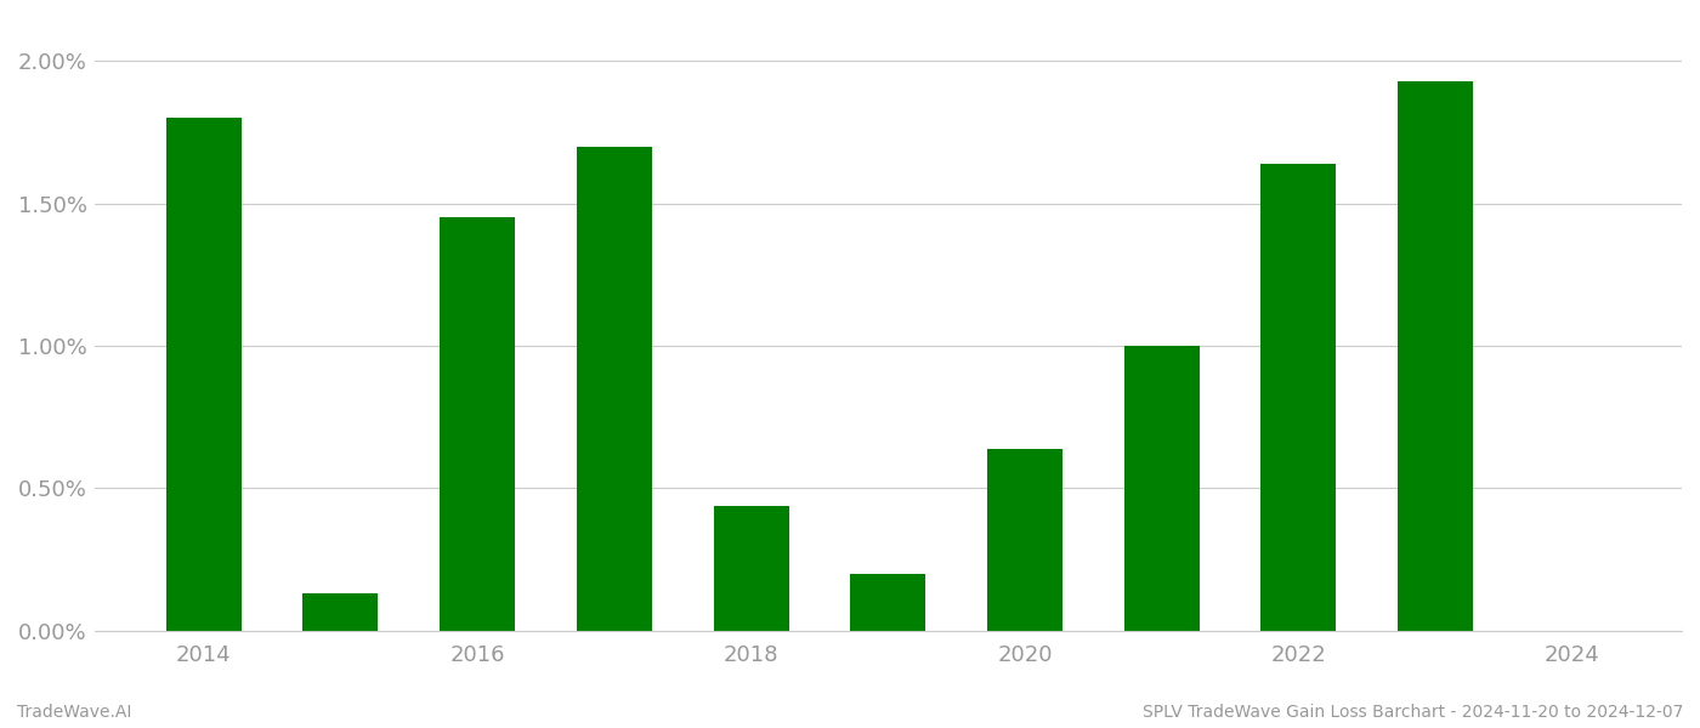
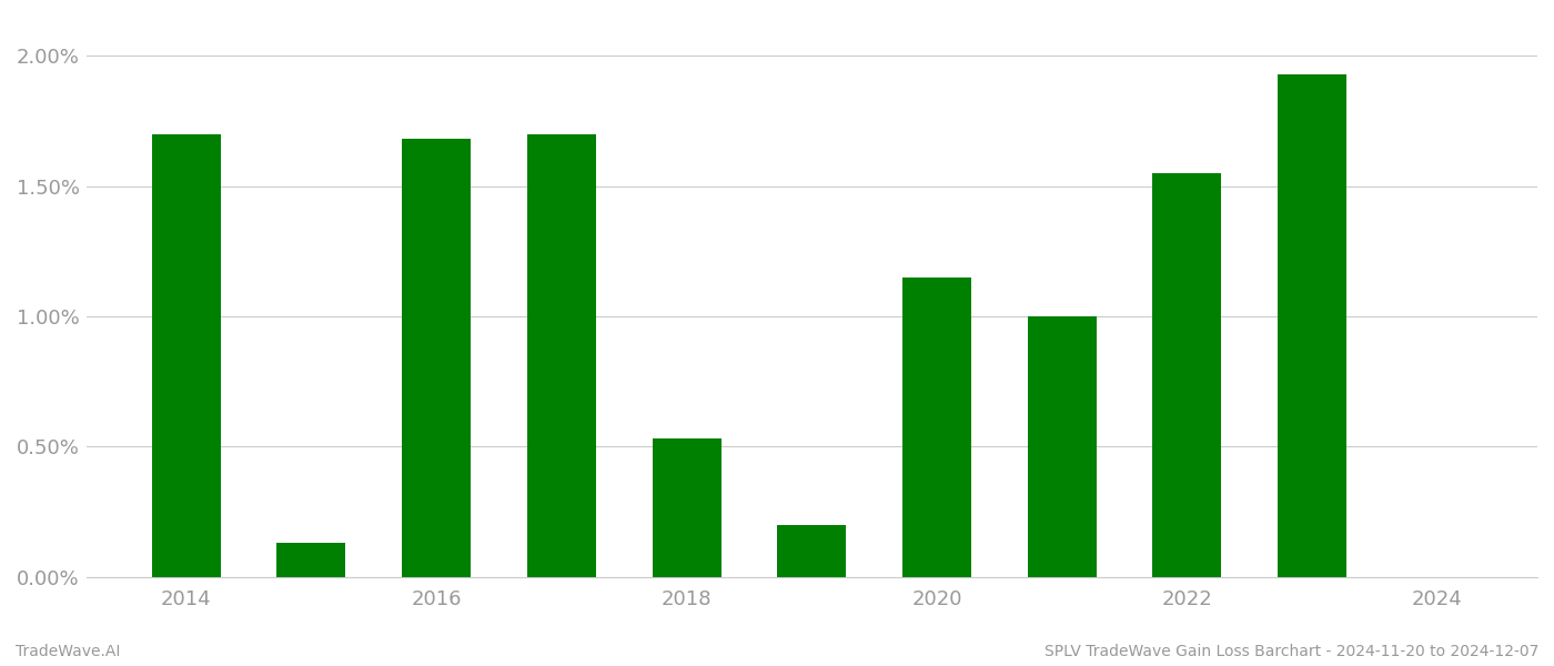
2014: 1.80% -> 1.70%
2016: 1.45% -> 1.68%
2018: 0.44% -> 0.53%
2020: 0.64% -> 1.15%
2022: 1.64% -> 1.55%
